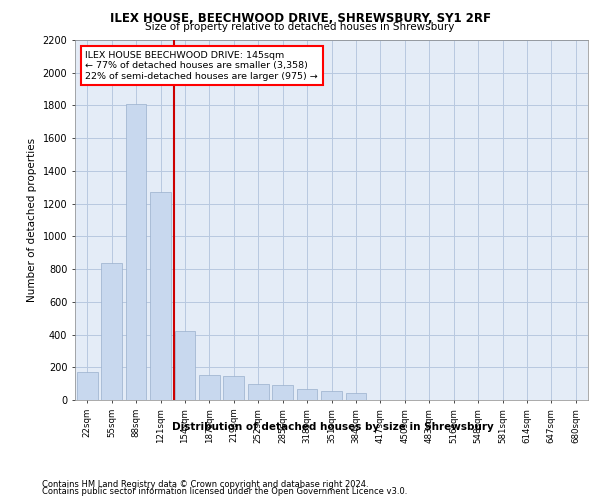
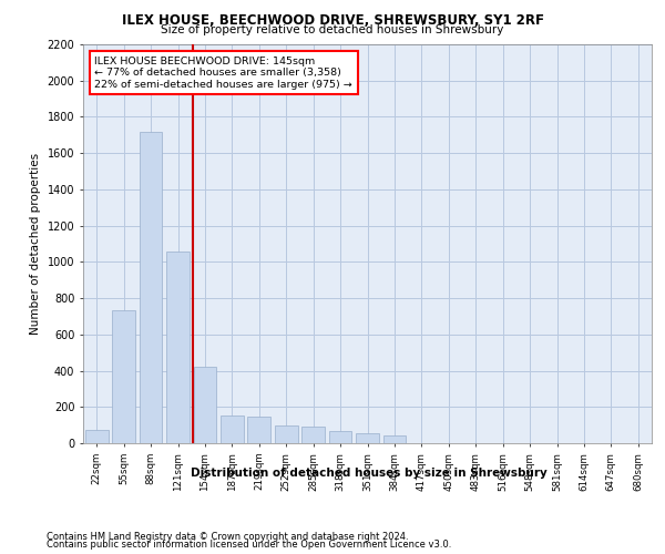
22sqm: 170 -> 80
55sqm: 840 -> 740
88sqm: 1810 -> 1720
121sqm: 1270 -> 1060
